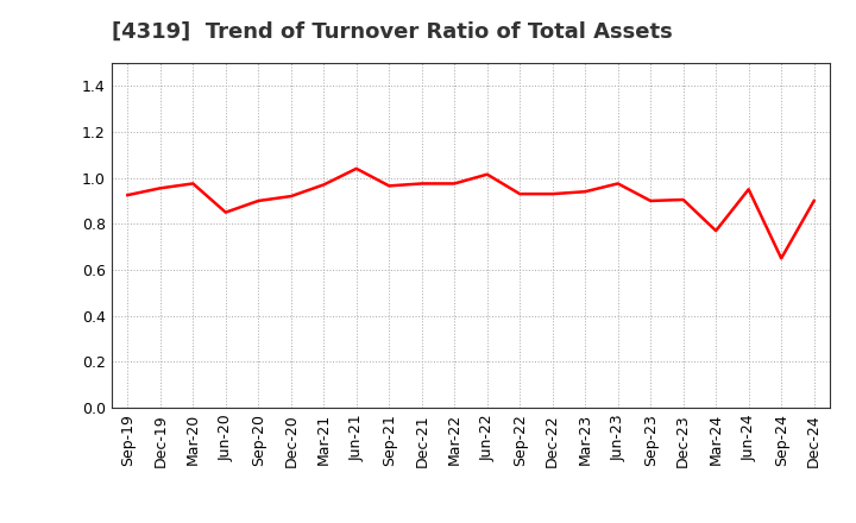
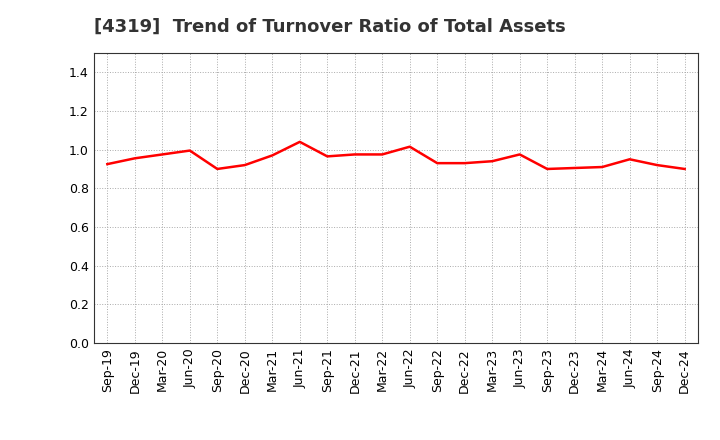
Jun-20: 0.85 -> 0.99
Mar-24: 0.77 -> 0.91
Sep-24: 0.65 -> 0.92
